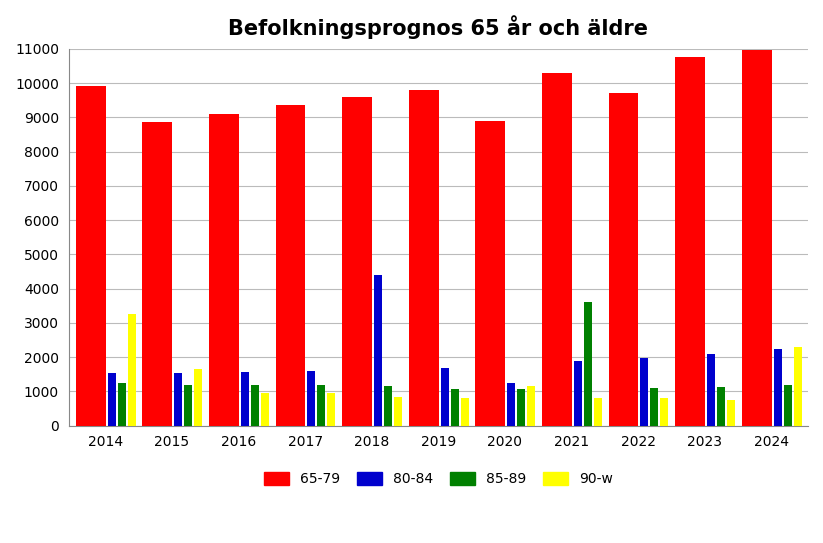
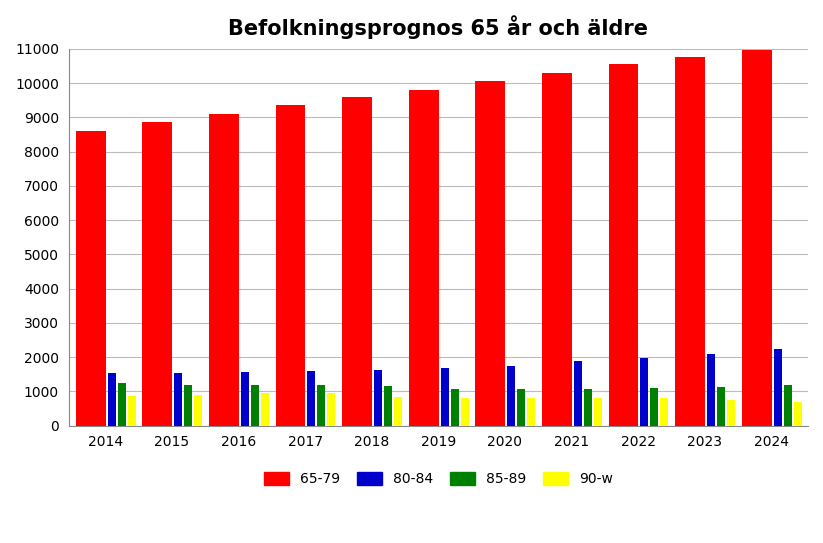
65-79/2014: 9900 -> 8600
90-w/2014: 3250 -> 880
90-w/2015: 1650 -> 900
80-84/2018: 4400 -> 1620
65-79/2020: 8900 -> 10050
80-84/2020: 1250 -> 1750
90-w/2020: 1150 -> 800
85-89/2021: 3600 -> 1080
65-79/2022: 9700 -> 10550
90-w/2024: 2300 -> 700
